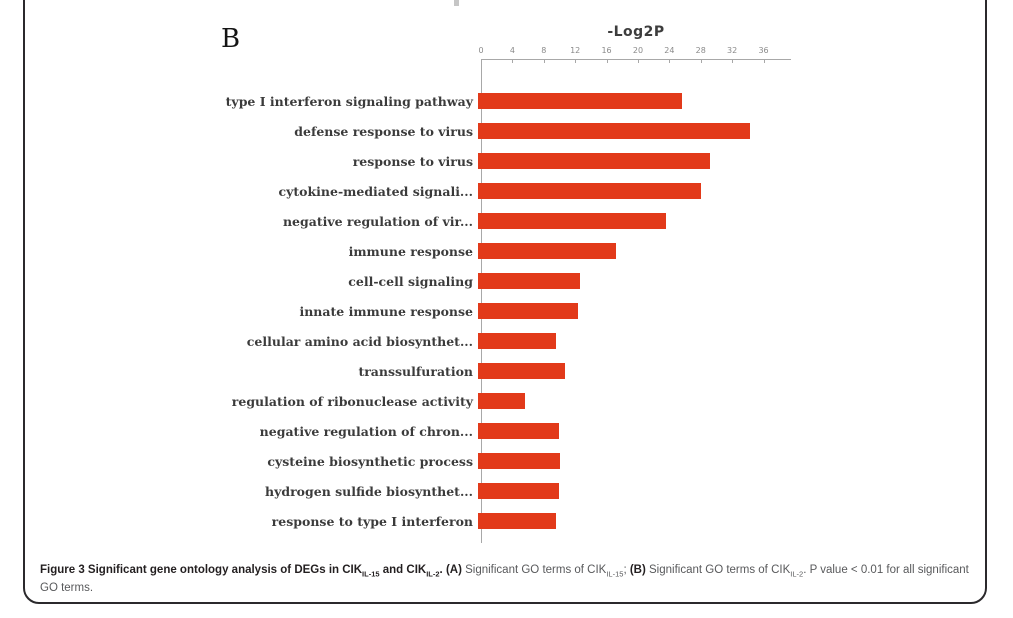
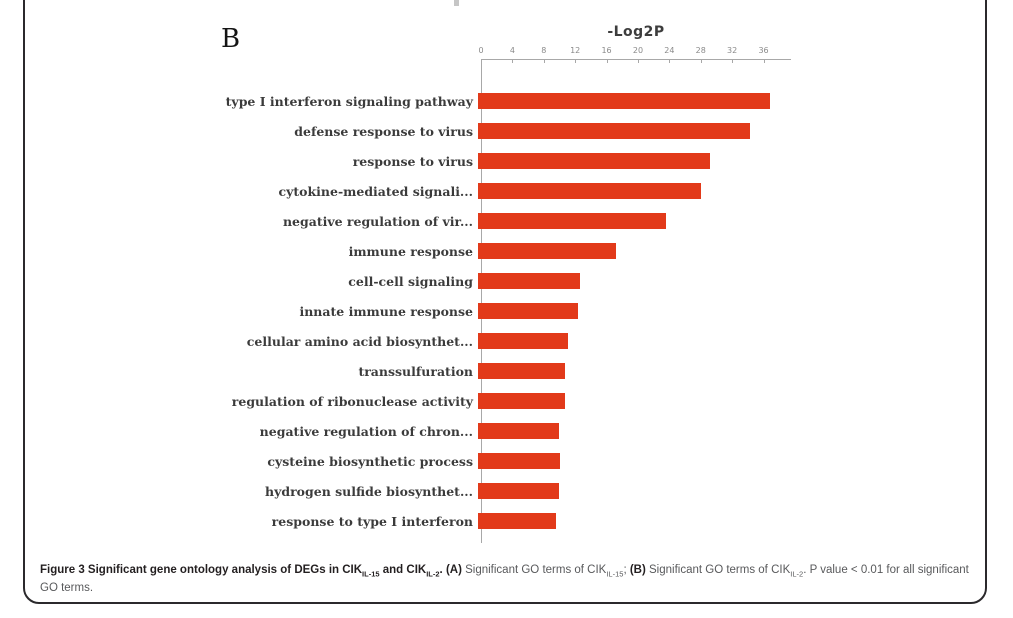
type I interferon signaling pathway: 26 -> 37
cellular amino acid biosynthet...: 10 -> 12
regulation of ribonuclease activity: 6 -> 11
